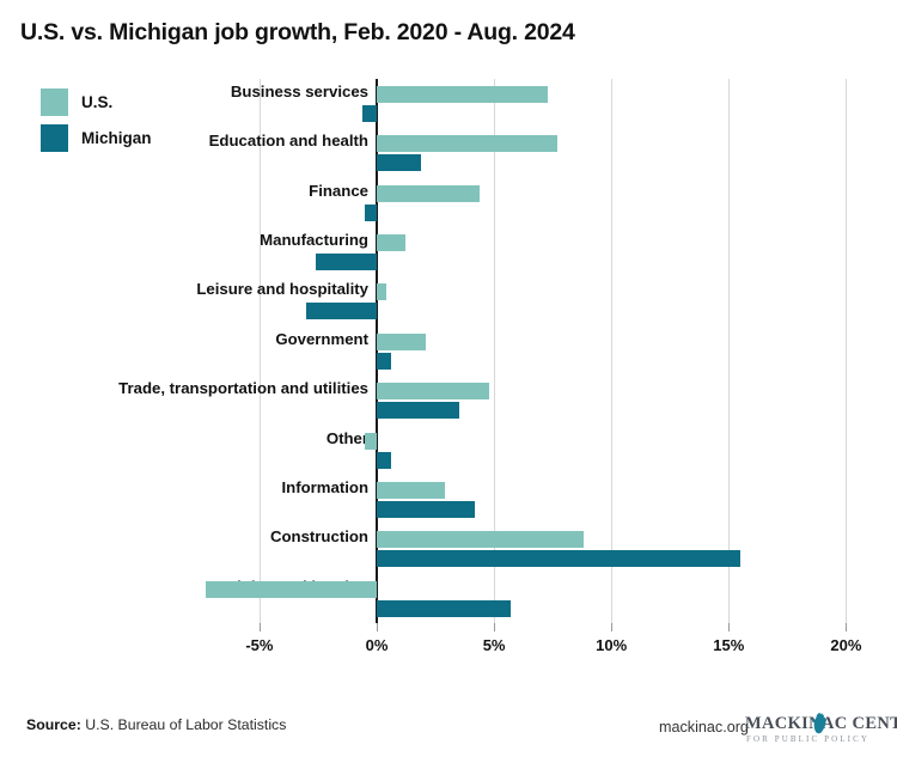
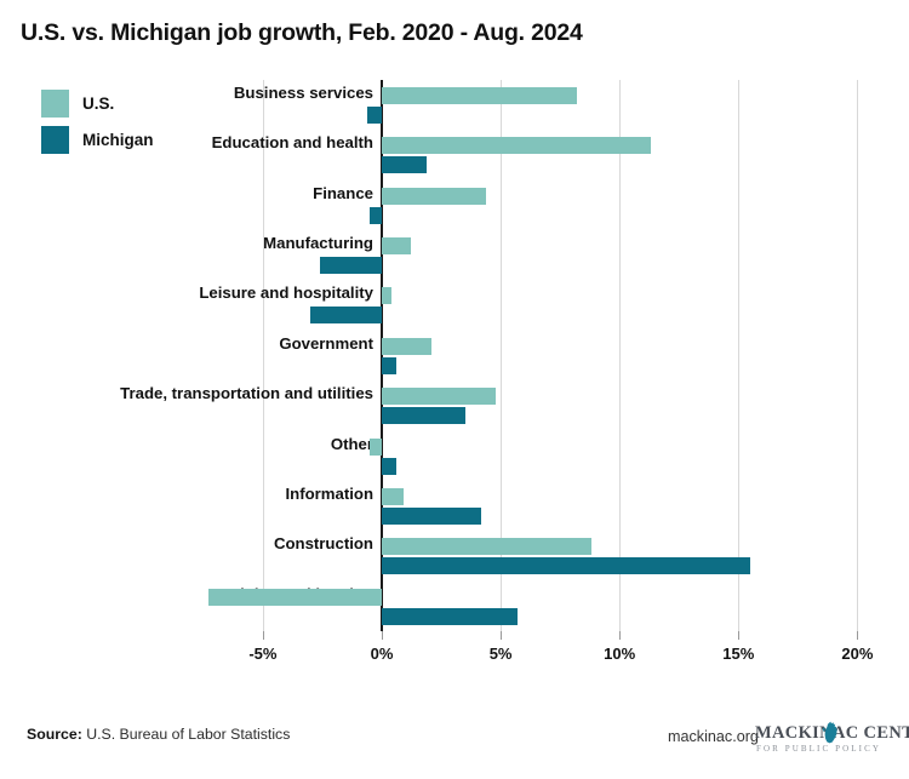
U.S./Business services: 7.3% -> 8.2%
U.S./Education and health: 7.7% -> 11.3%
U.S./Information: 2.9% -> 0.9%
